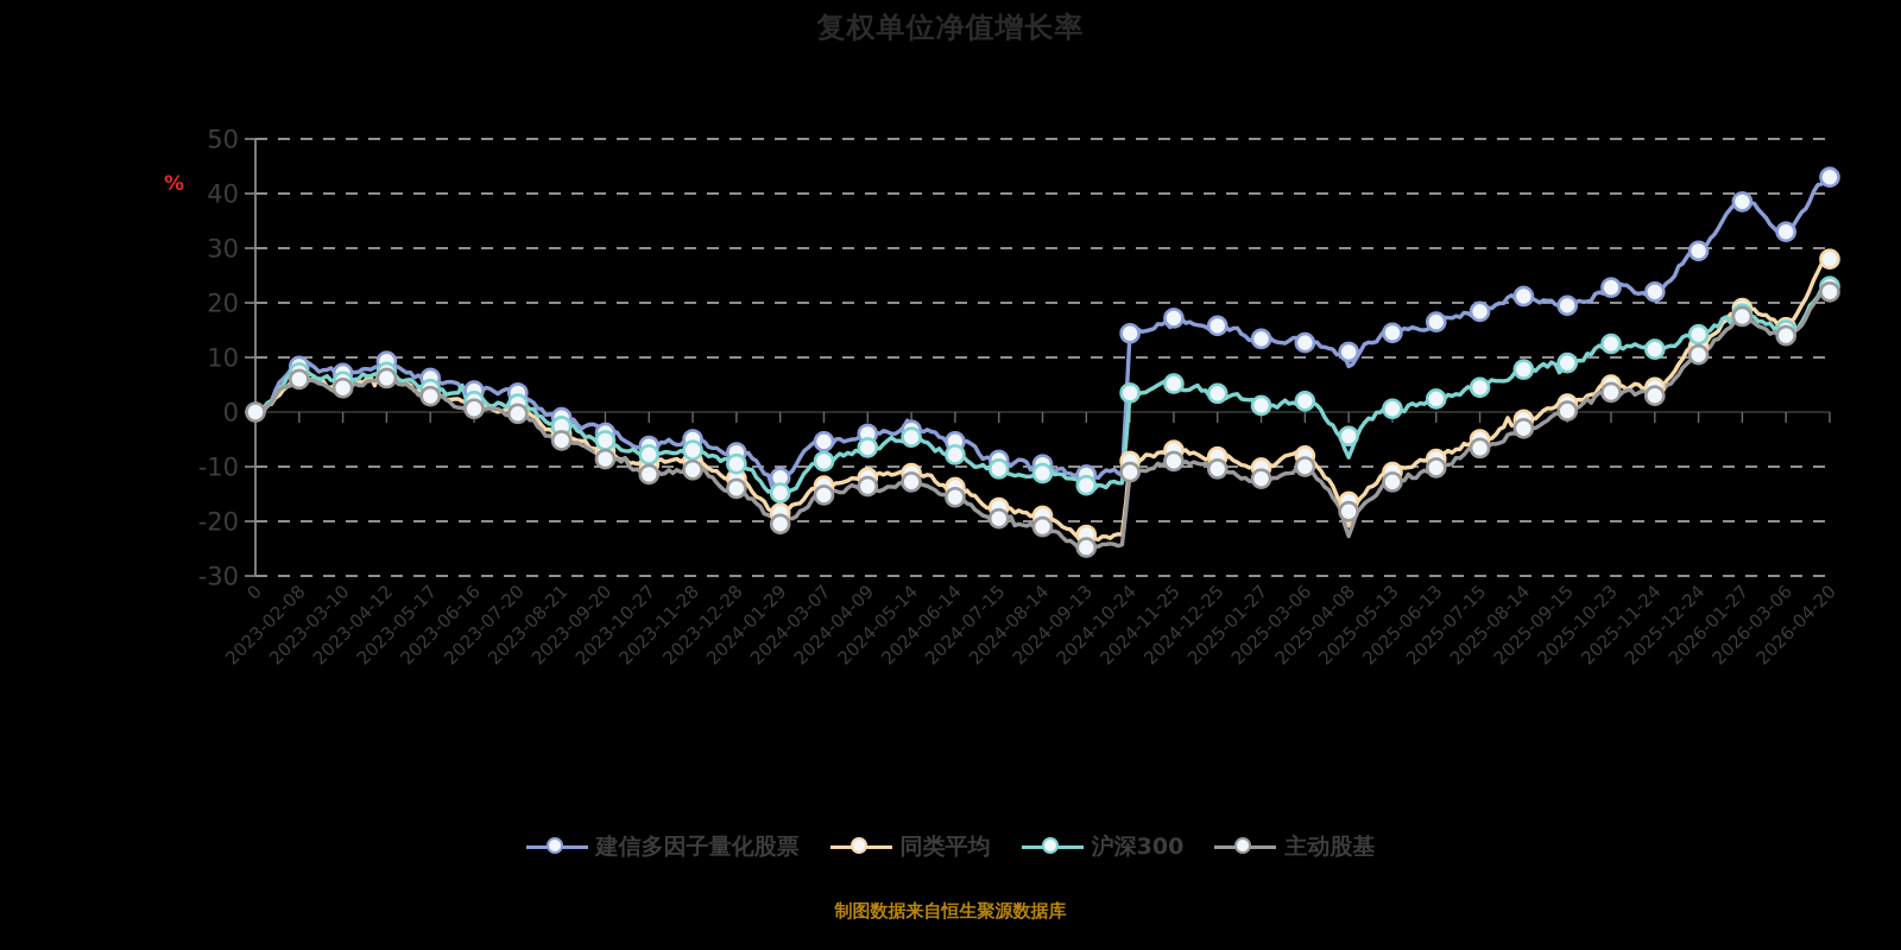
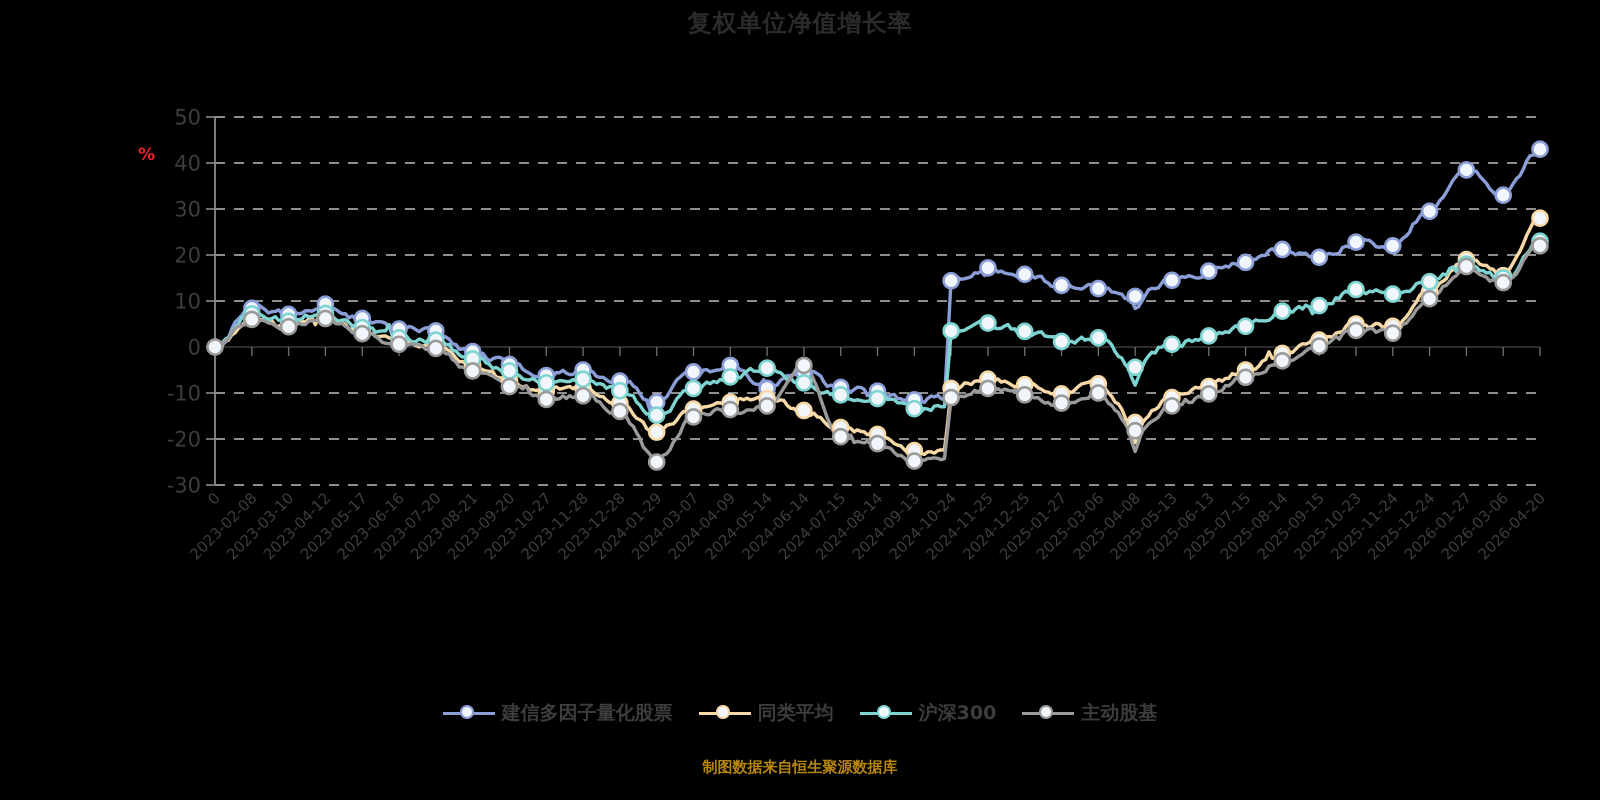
主动股基/2024-01-29: -20 -> -25
建信多因子量化股票/2024-05-14: -3 -> -9
主动股基/2024-06-14: -16 -> -4
